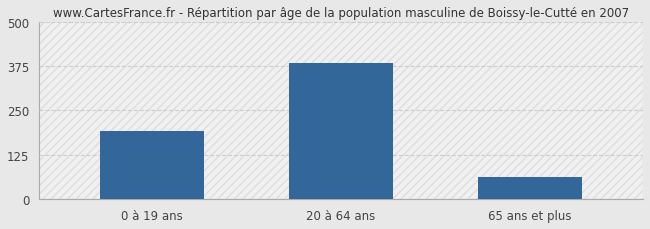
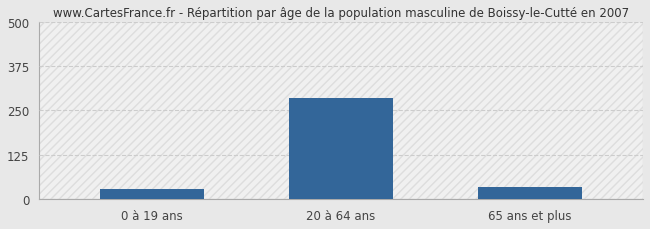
0 à 19 ans: 193 -> 30
20 à 64 ans: 383 -> 285
65 ans et plus: 62 -> 35
